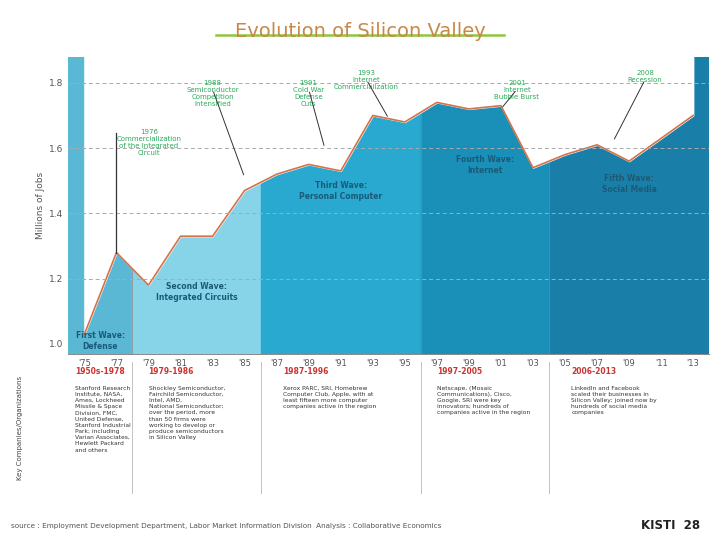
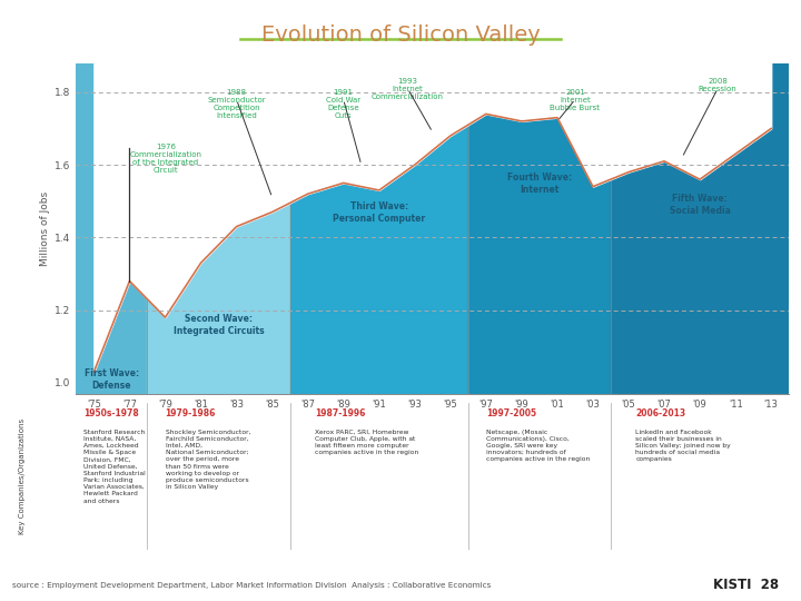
'83: 1.33 -> 1.43
'93: 1.70 -> 1.60
